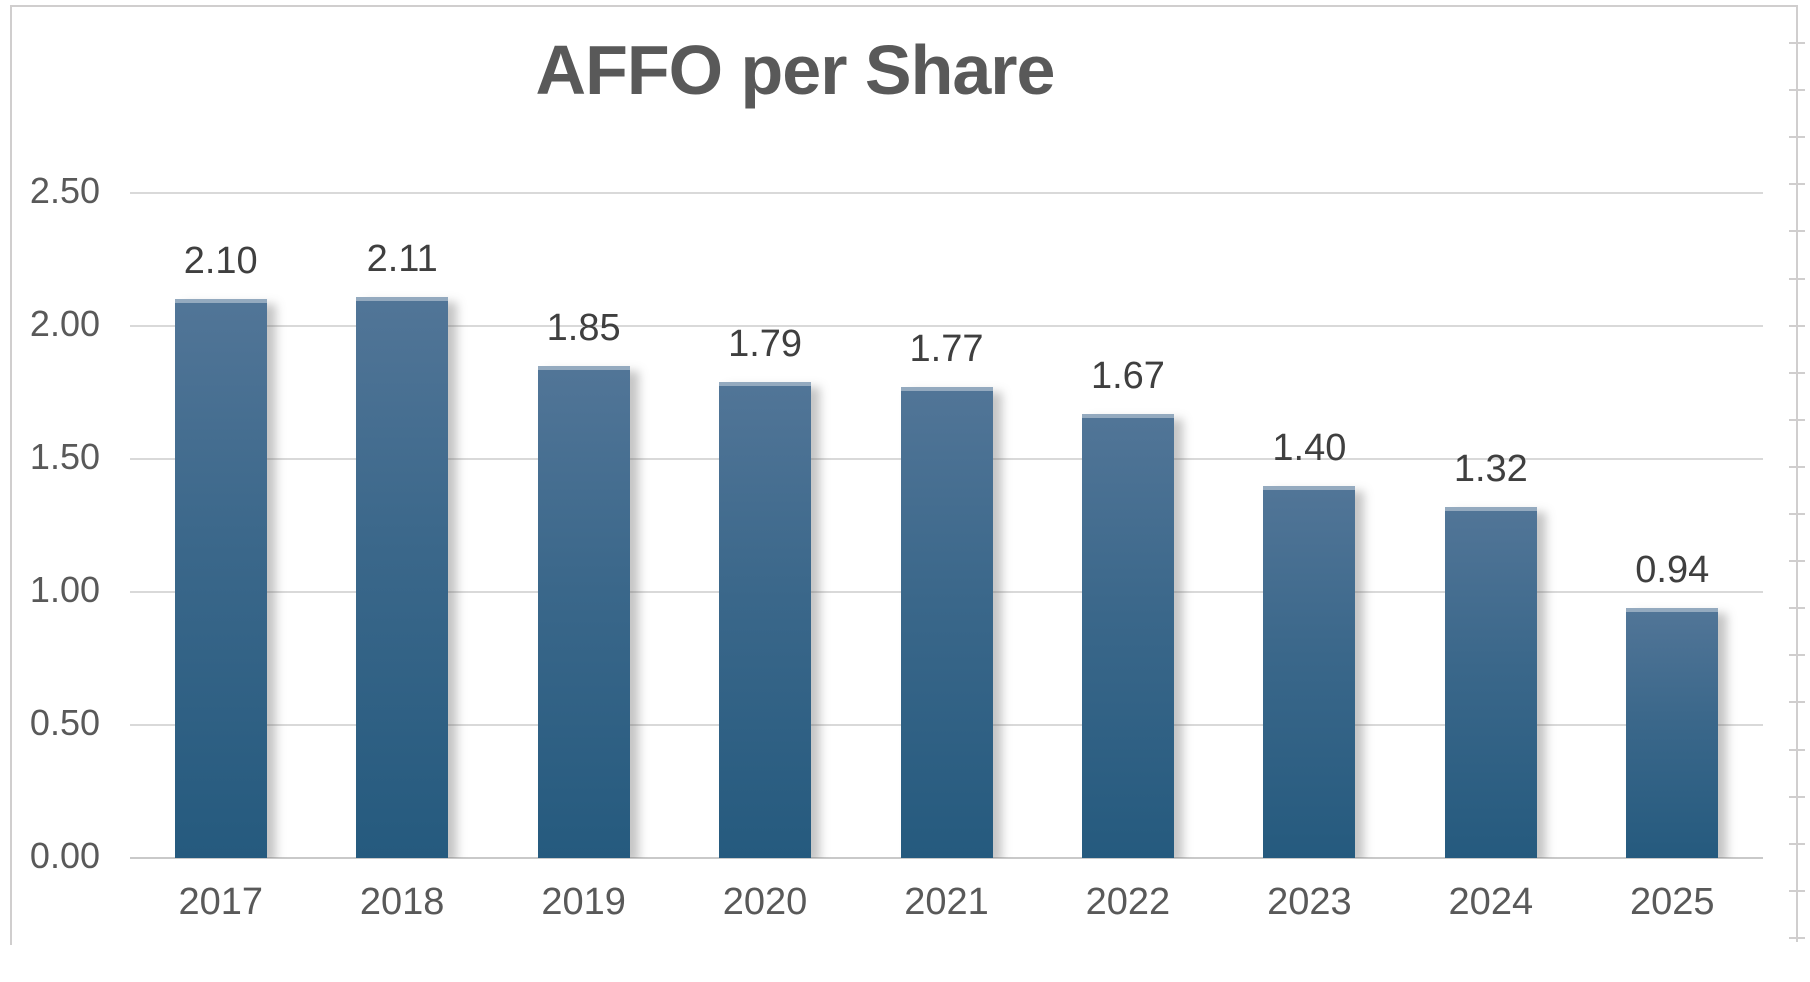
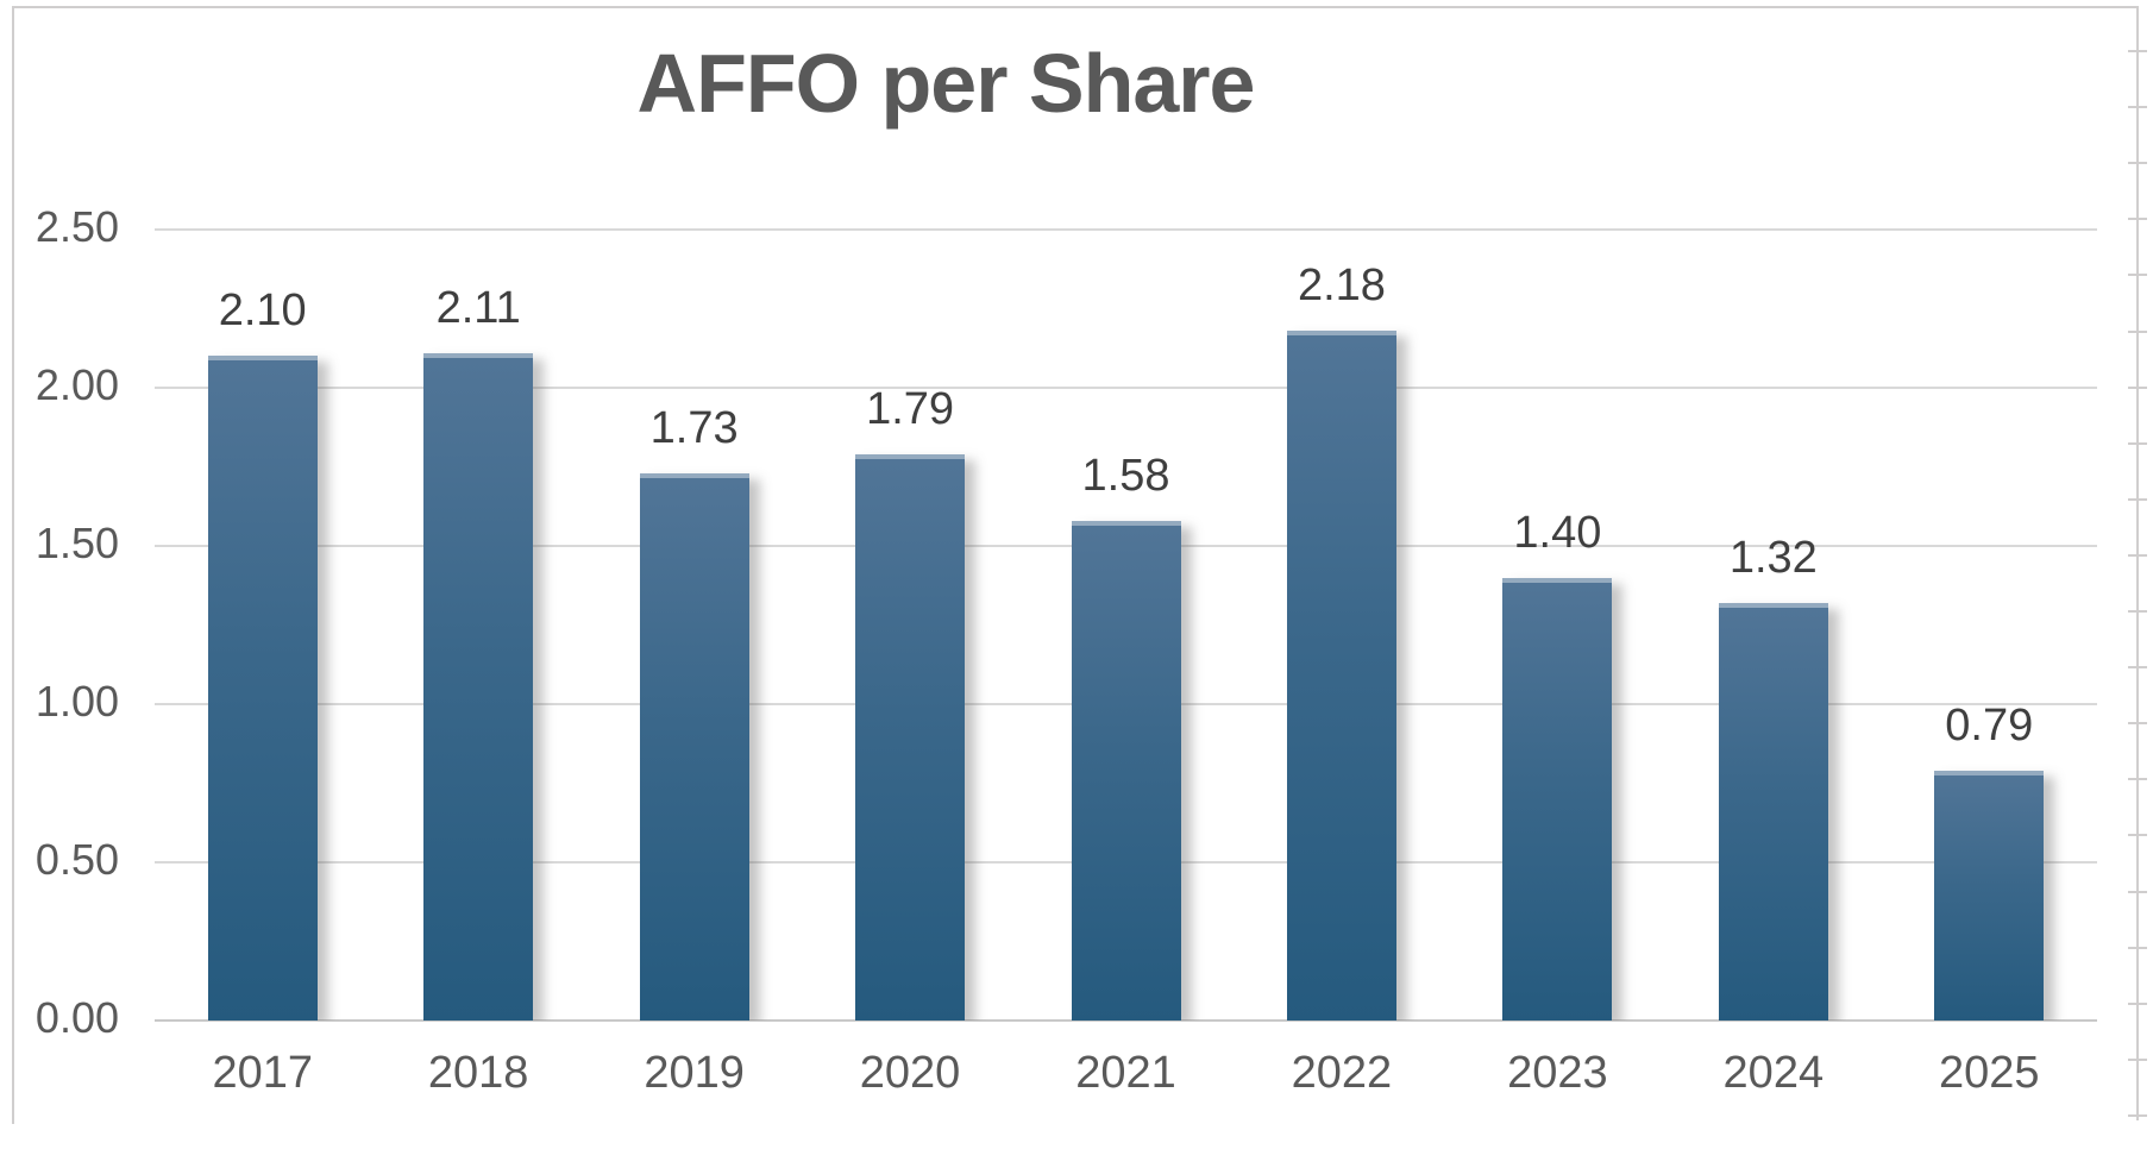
2019: 1.85 -> 1.73
2021: 1.77 -> 1.58
2022: 1.67 -> 2.18
2025: 0.94 -> 0.79
